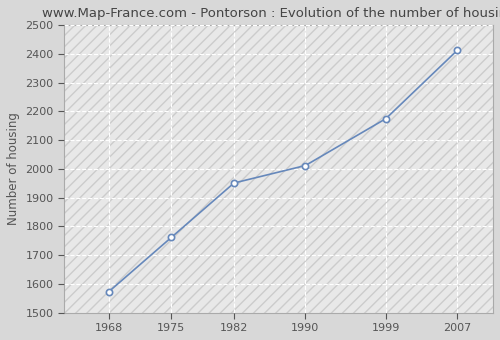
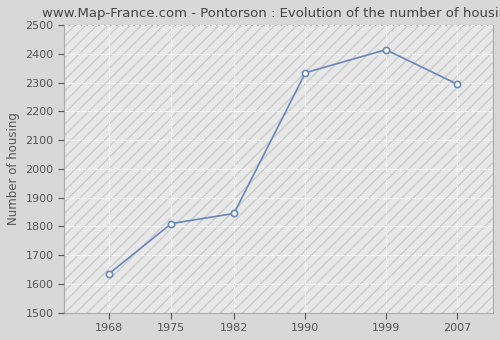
1968: 1573 -> 1635
1975: 1762 -> 1810
1982: 1951 -> 1845
1990: 2012 -> 2335
1999: 2175 -> 2415
2007: 2413 -> 2295
